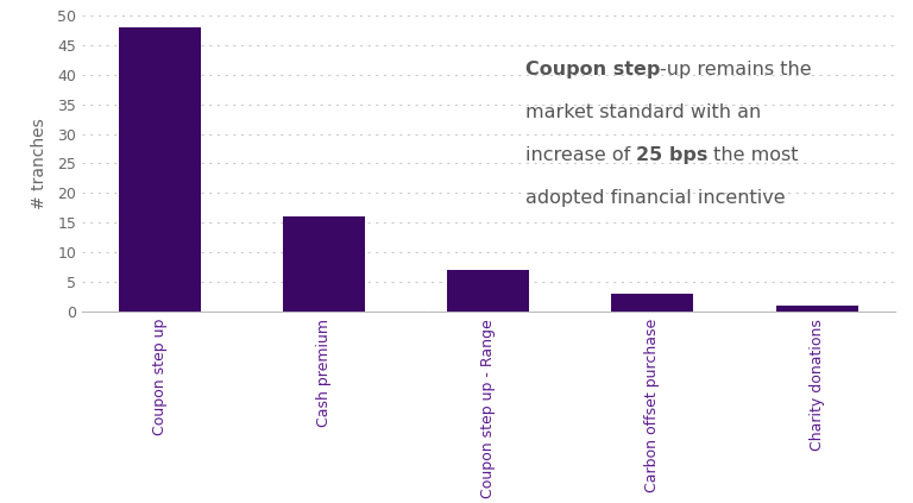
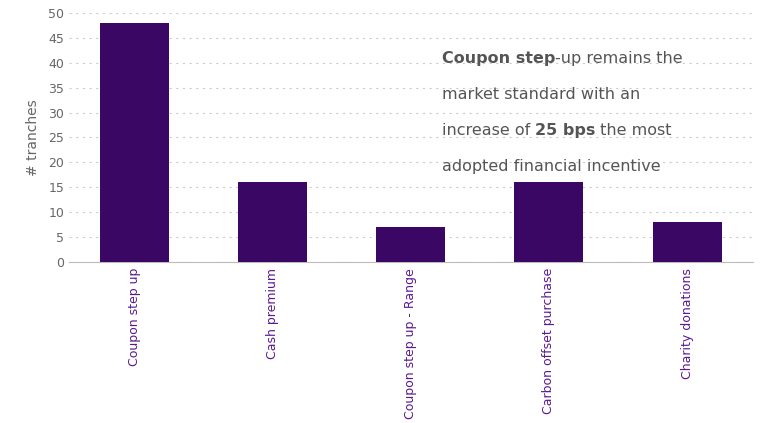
Carbon offset purchase: 3 -> 16
Charity donations: 1 -> 8
